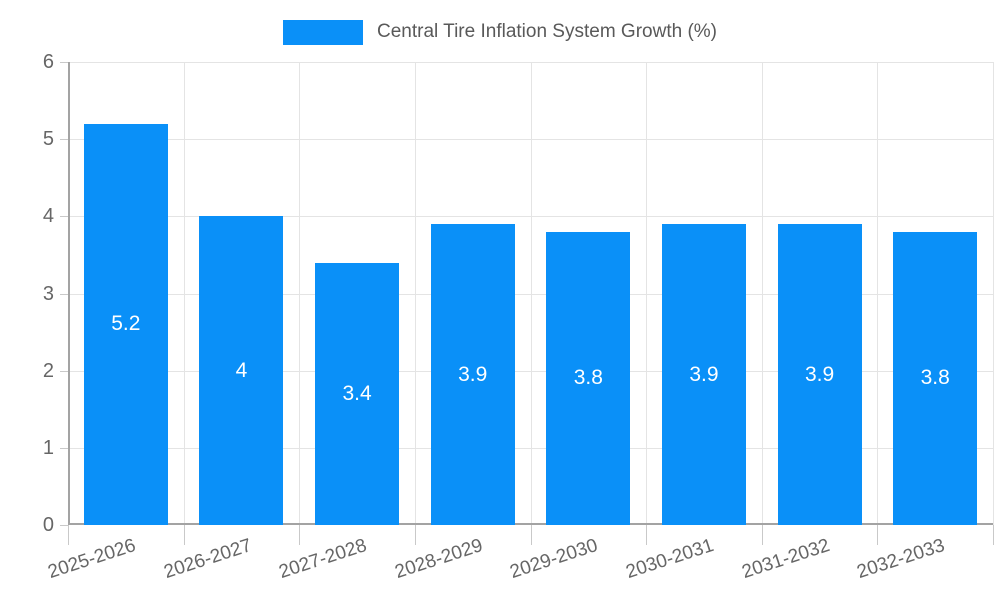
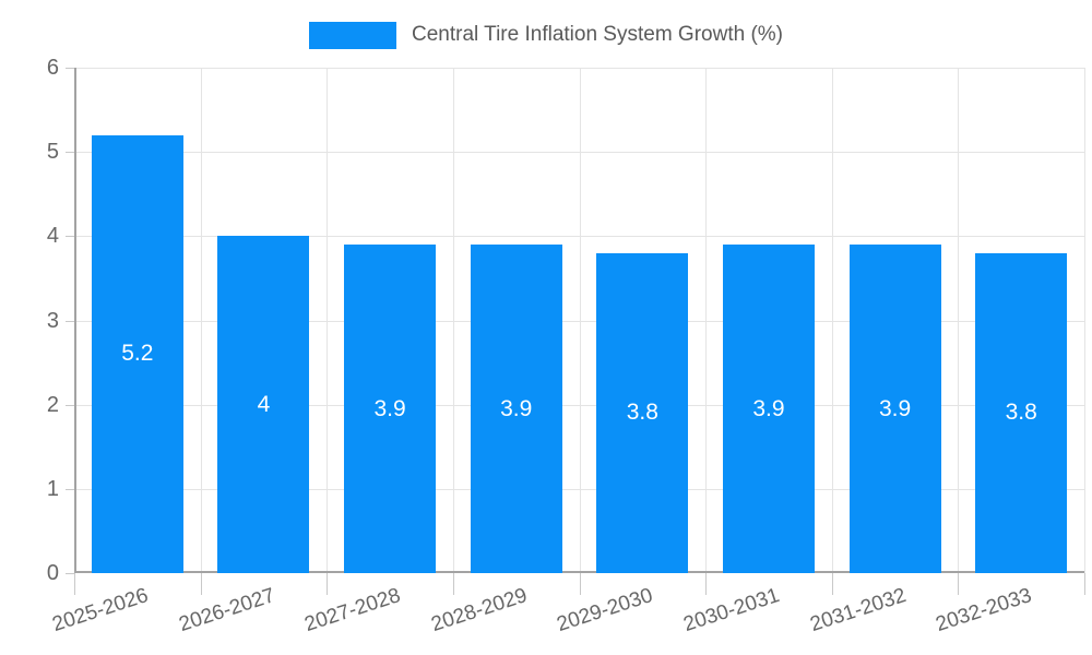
2027-2028: 3.4 -> 3.9
